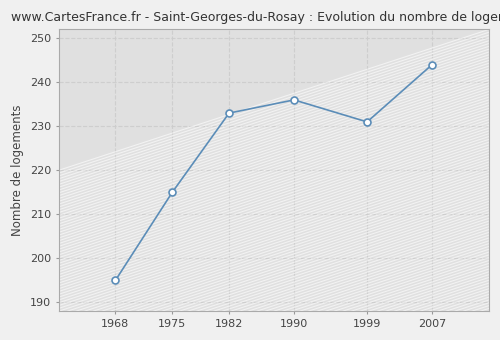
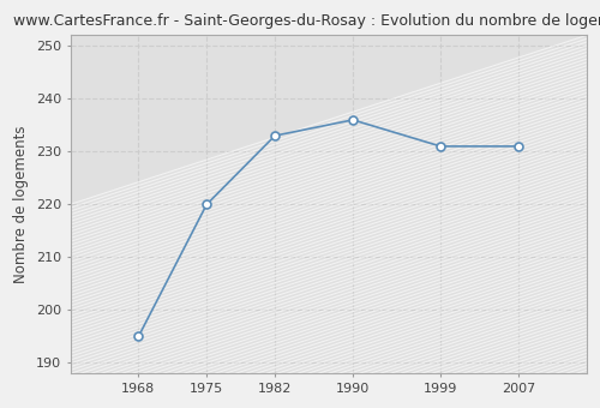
1975: 215 -> 220
2007: 244 -> 231
